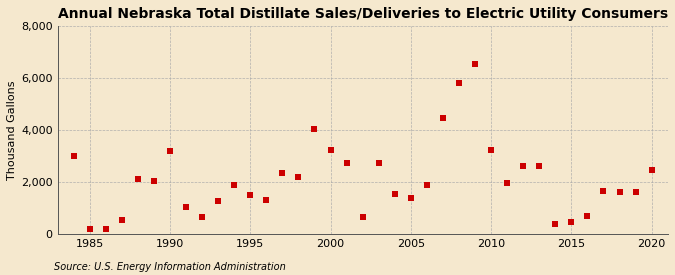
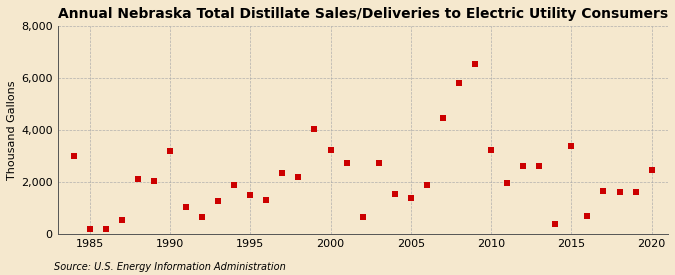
2015: 450 -> 3,400
